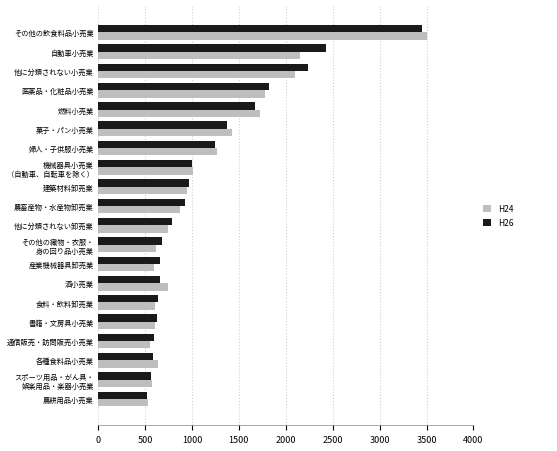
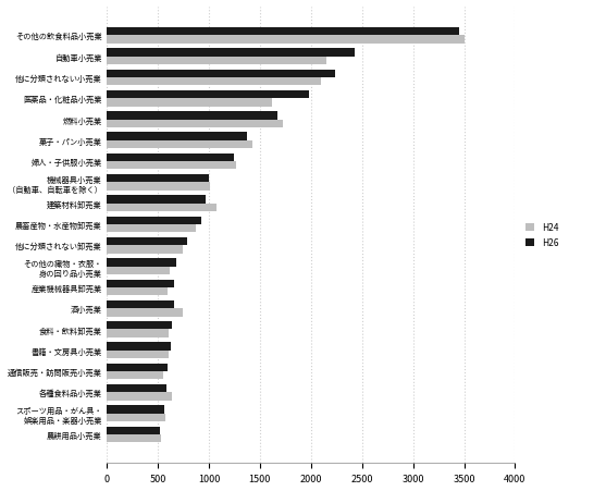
H26/医薬品・化粧品小売業: 1820 -> 1980
H24/医薬品・化粧品小売業: 1780 -> 1620
H24/建築材料卸売業: 950 -> 1080
